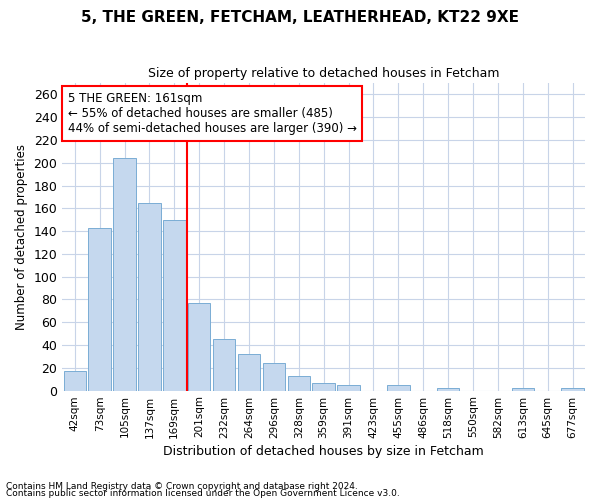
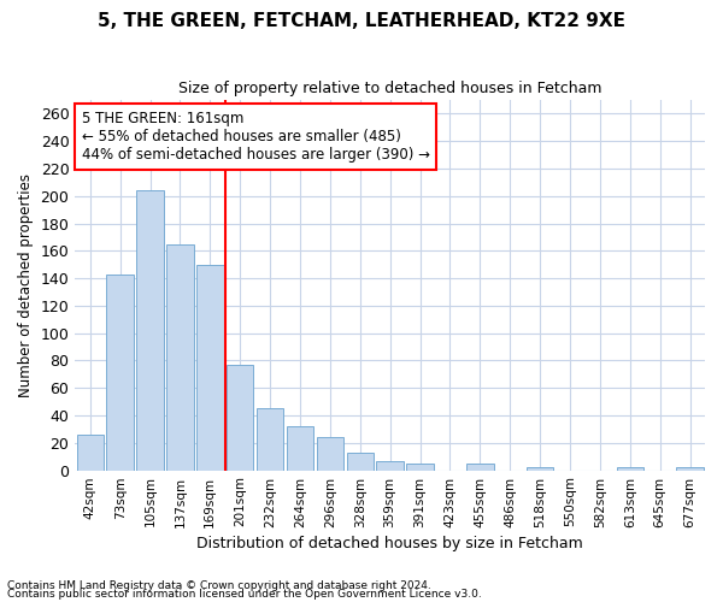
42sqm: 17 -> 26
